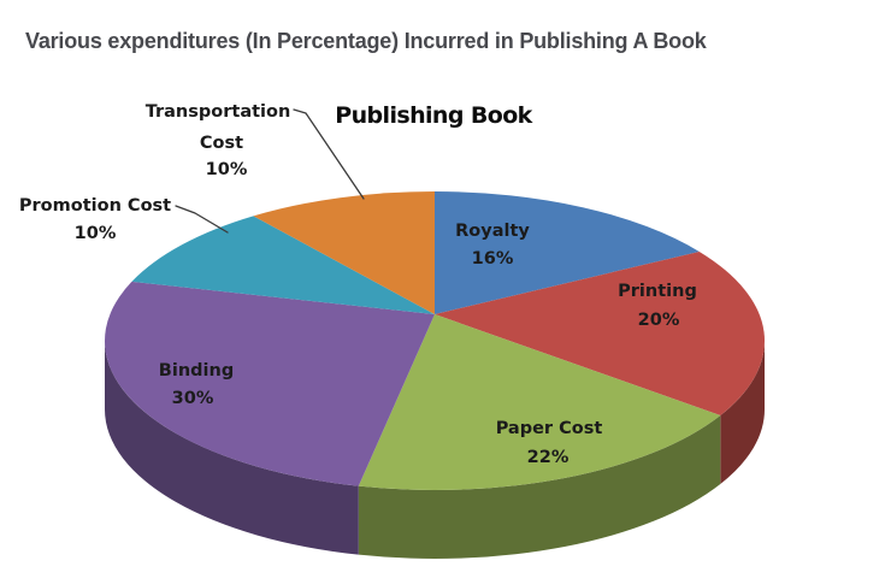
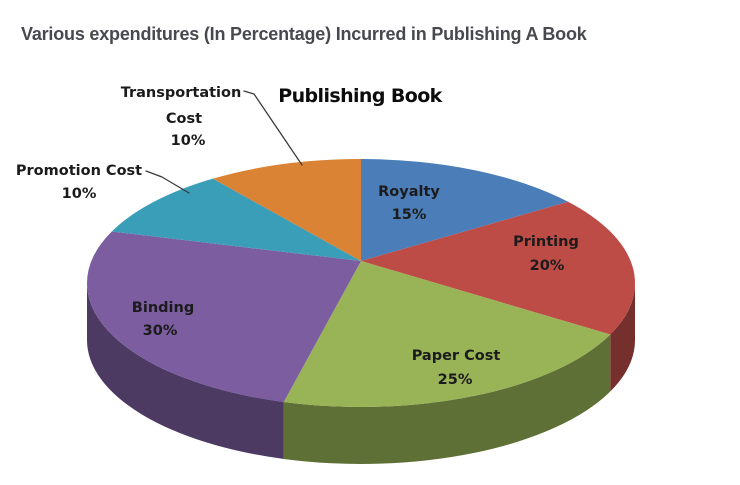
Royalty: 16% -> 15%
Paper Cost: 22% -> 25%
